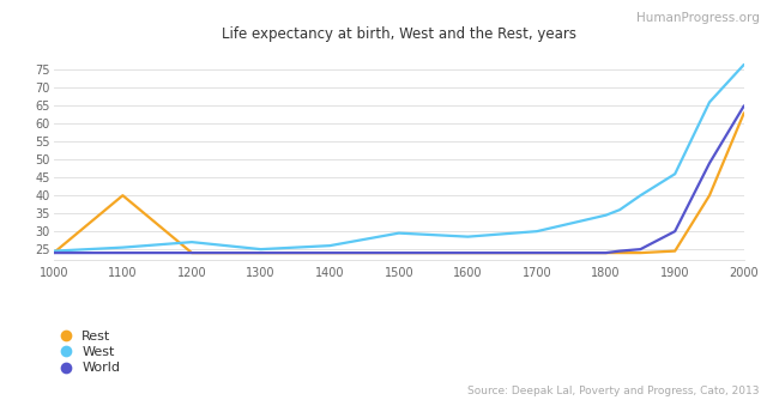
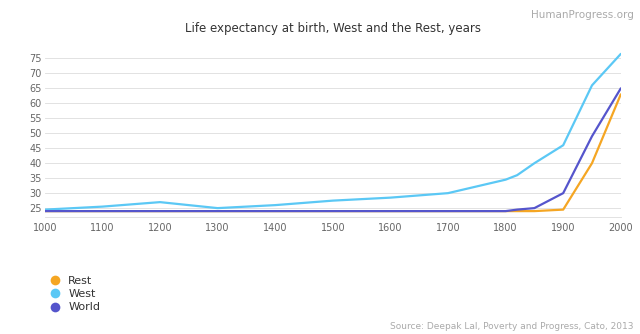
Rest/1100: 40.0 -> 24.0
West/1500: 29.5 -> 27.5
